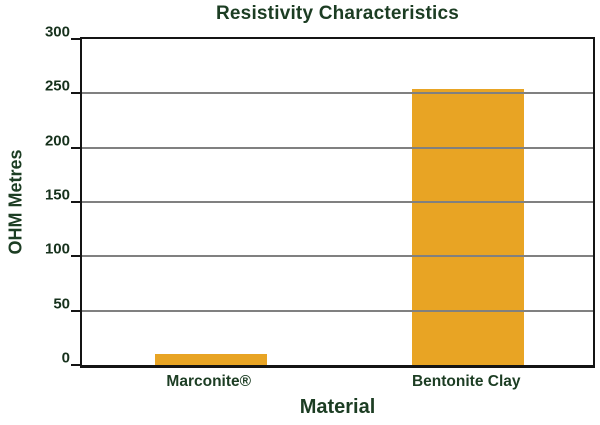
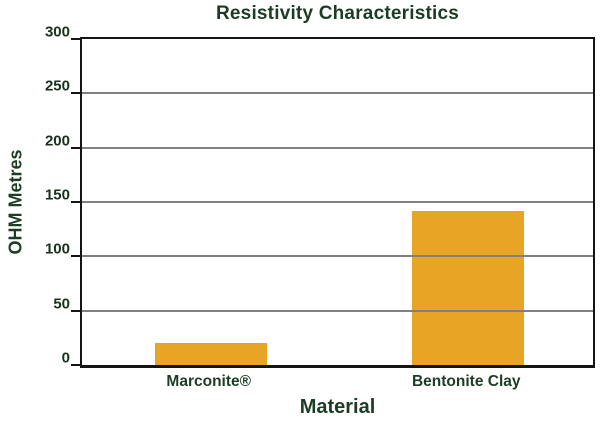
Marconite®: 10 -> 20
Bentonite Clay: 250 -> 140
